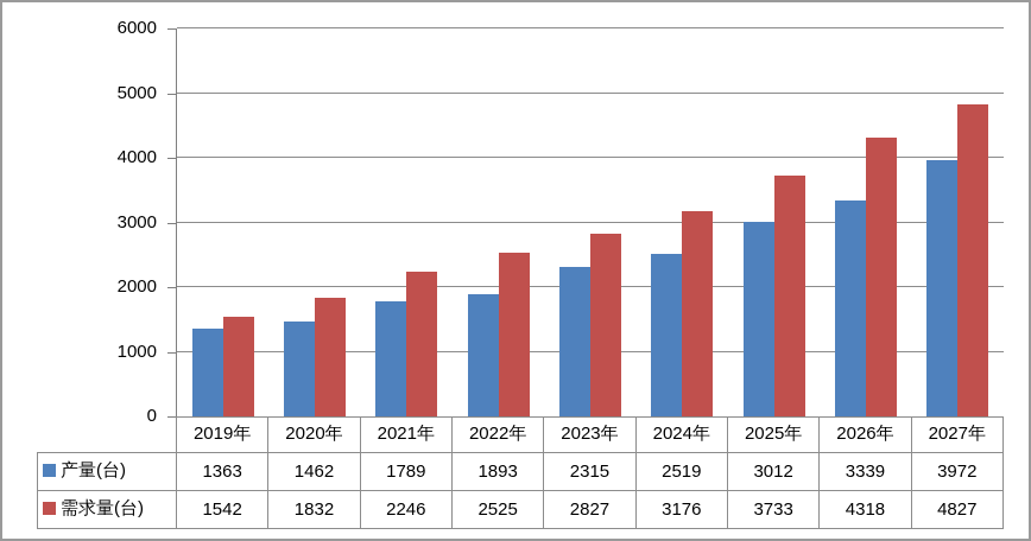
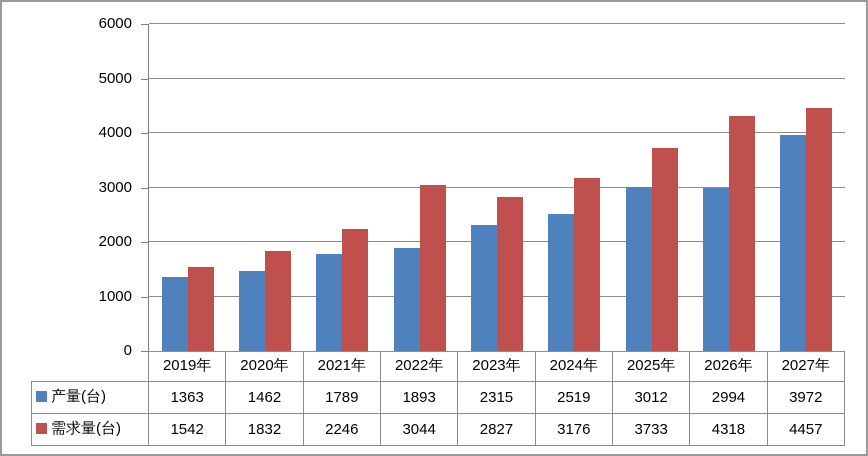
需求量(台)/2022年: 2525 -> 3044
产量(台)/2026年: 3339 -> 2994
需求量(台)/2027年: 4827 -> 4457
